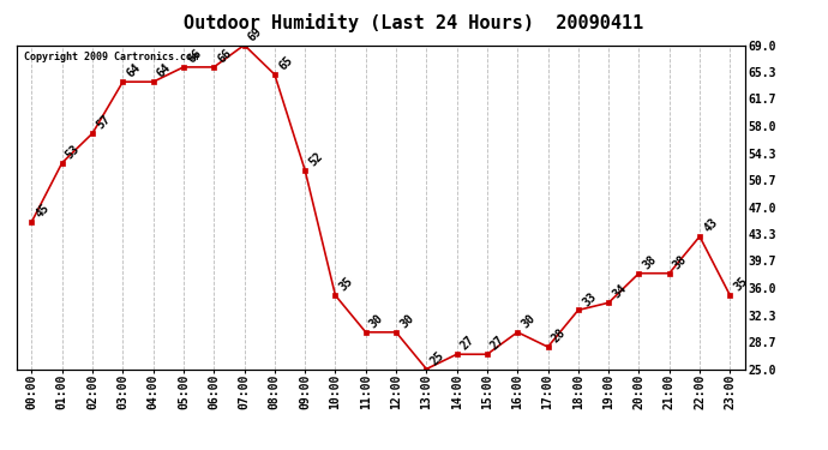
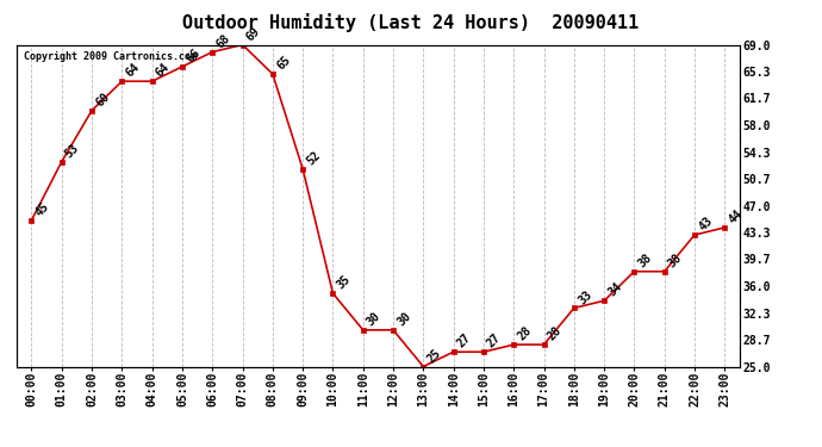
02:00: 57 -> 60
06:00: 66 -> 68
16:00: 30 -> 28
23:00: 35 -> 44
